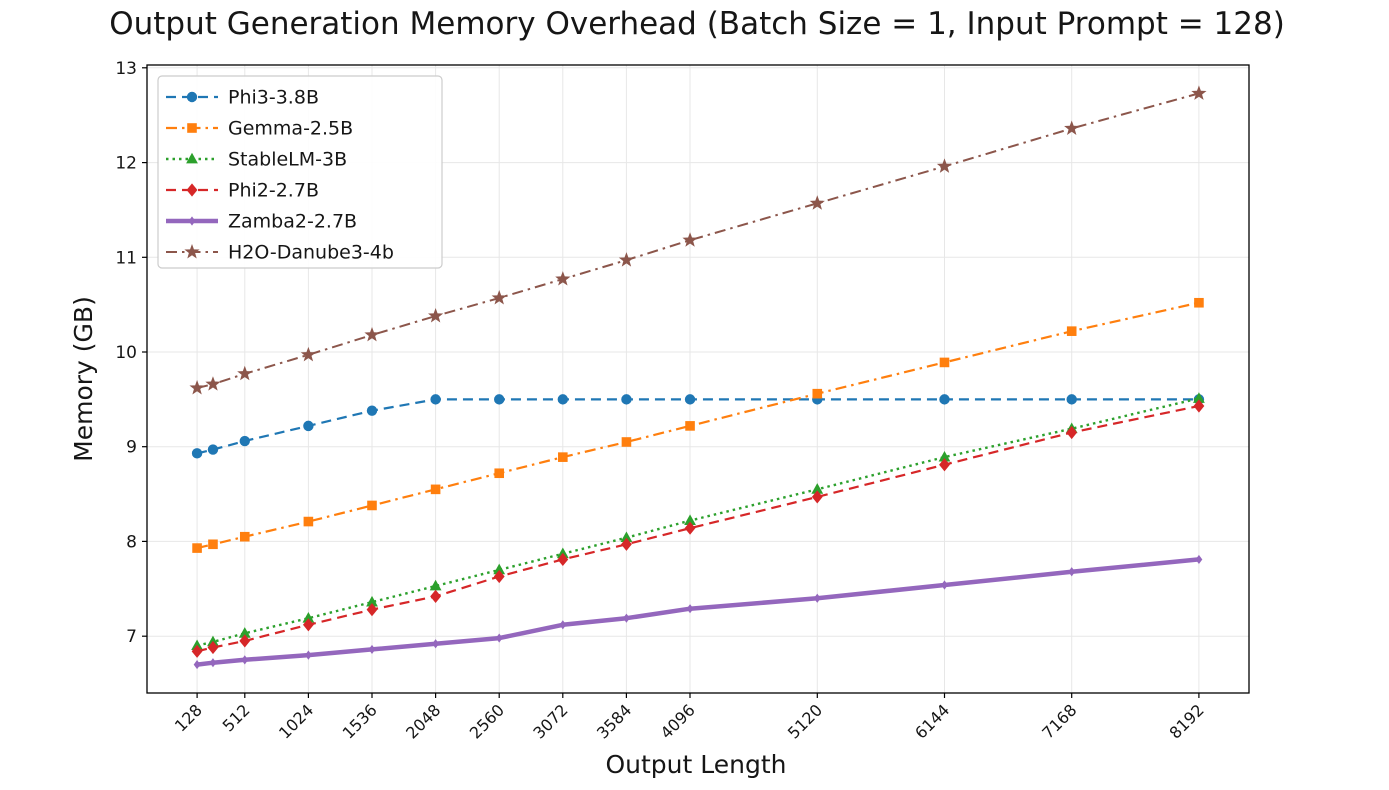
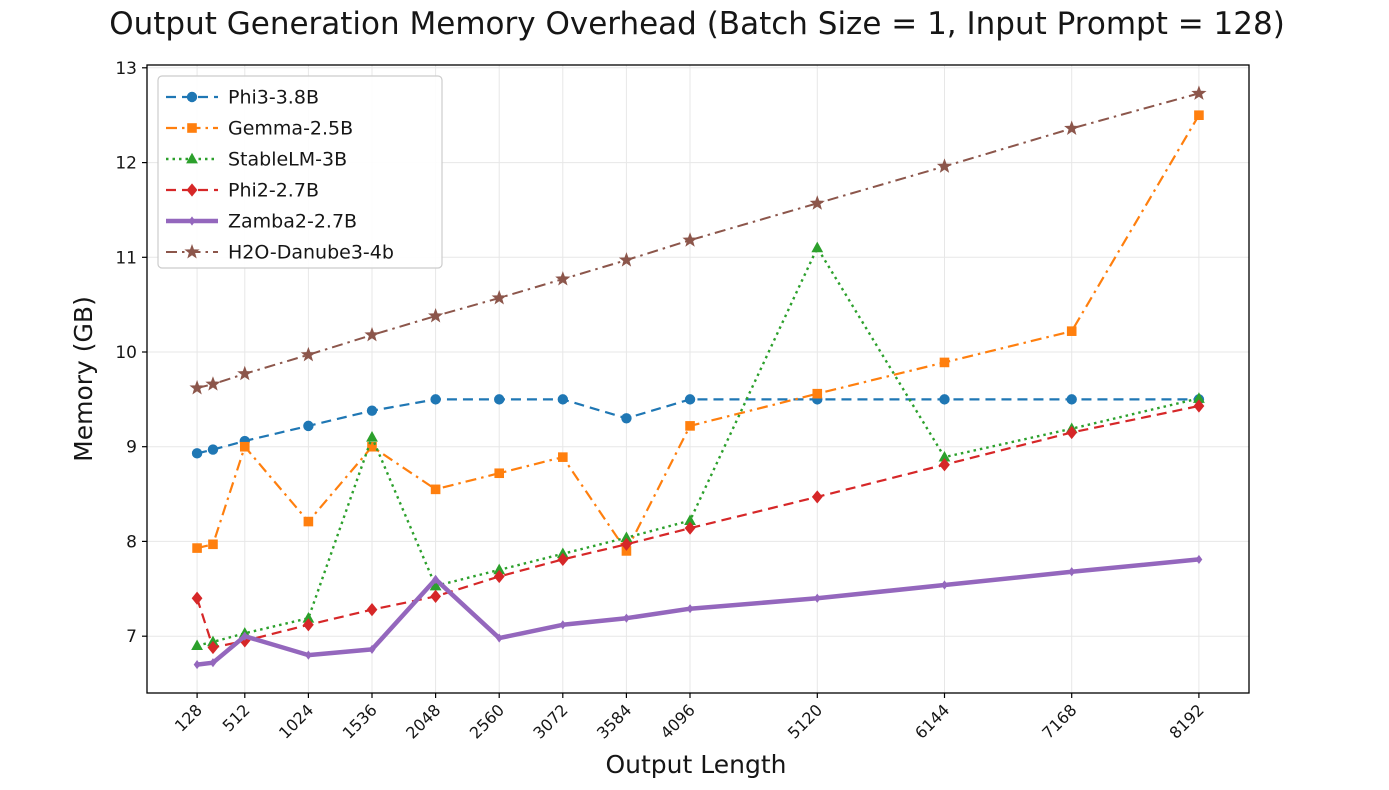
Phi2-2.7B/128: 6.8 -> 7.4
Gemma-2.5B/512: 8.1 -> 9.0
Zamba2-2.7B/512: 6.8 -> 7.0
Gemma-2.5B/1536: 8.4 -> 9.0
StableLM-3B/1536: 7.4 -> 9.1
Zamba2-2.7B/2048: 6.9 -> 7.6
Phi3-3.8B/3584: 9.5 -> 9.3
Gemma-2.5B/3584: 9.1 -> 7.9
StableLM-3B/5120: 8.6 -> 11.1
Gemma-2.5B/8192: 10.5 -> 12.5
